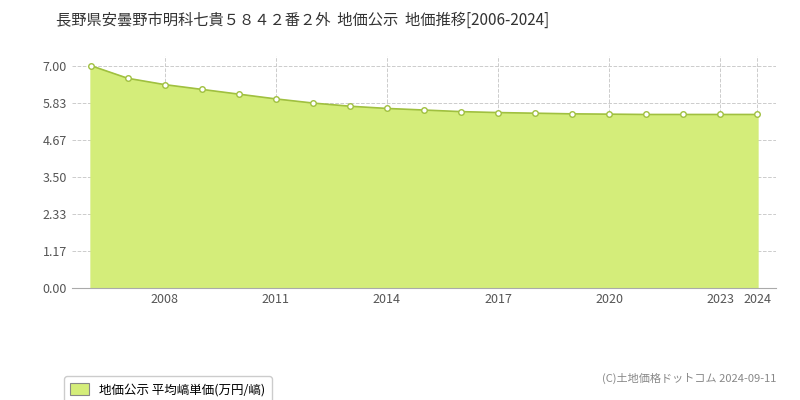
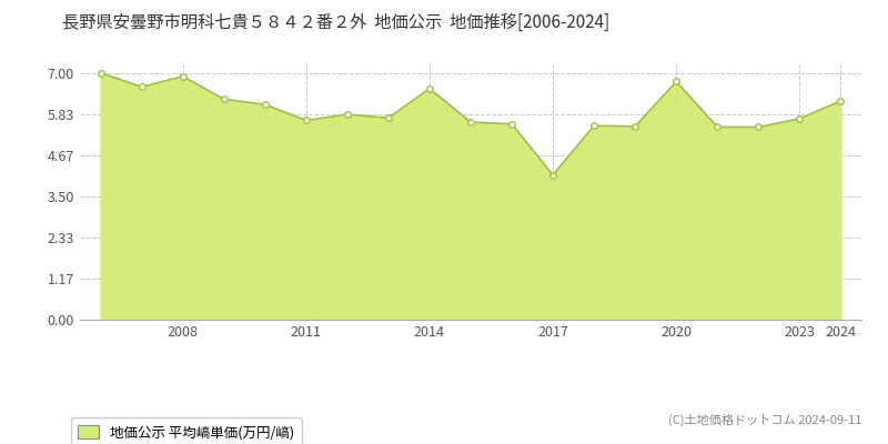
2008: 6.40 -> 6.90
2011: 5.95 -> 5.65
2014: 5.65 -> 6.55
2017: 5.52 -> 4.10
2020: 5.47 -> 6.75
2023: 5.46 -> 5.70
2024: 5.46 -> 6.20
